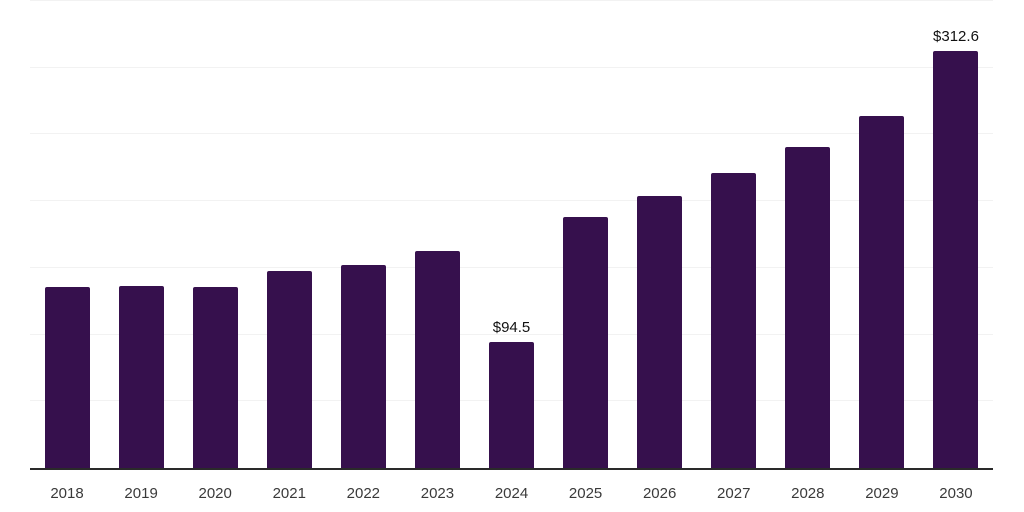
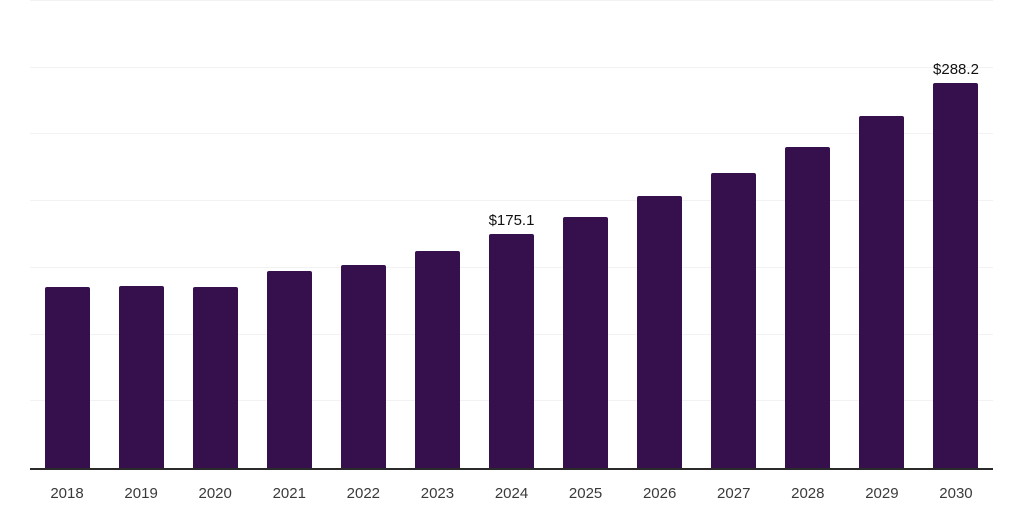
2024: $94.5 -> $175.1
2030: $312.6 -> $288.2
